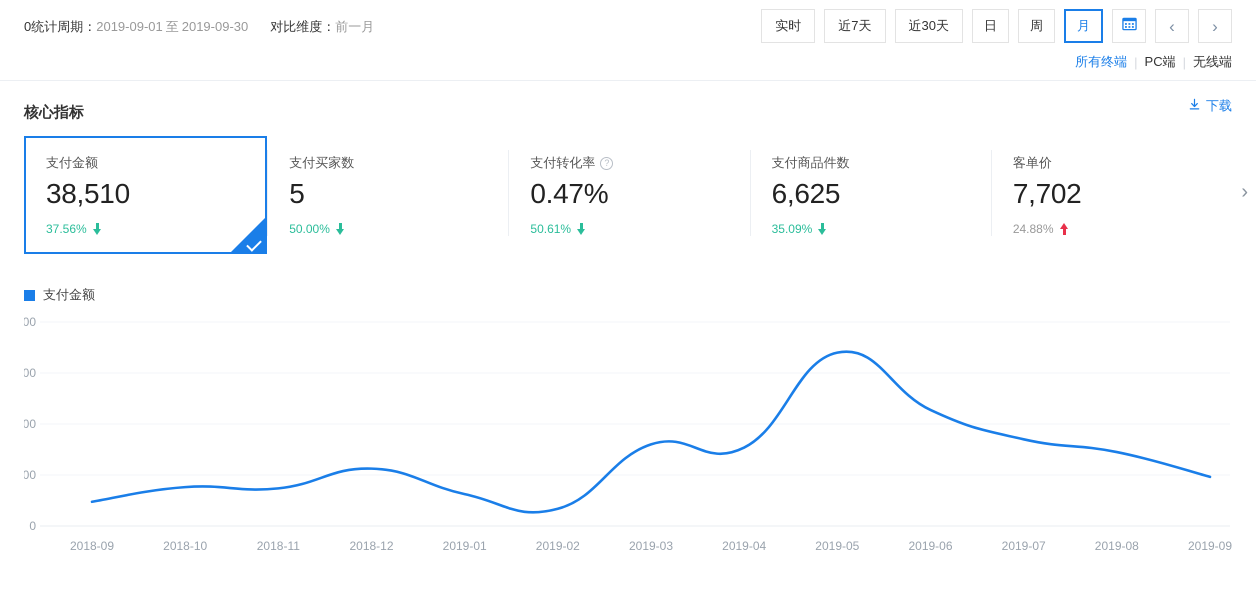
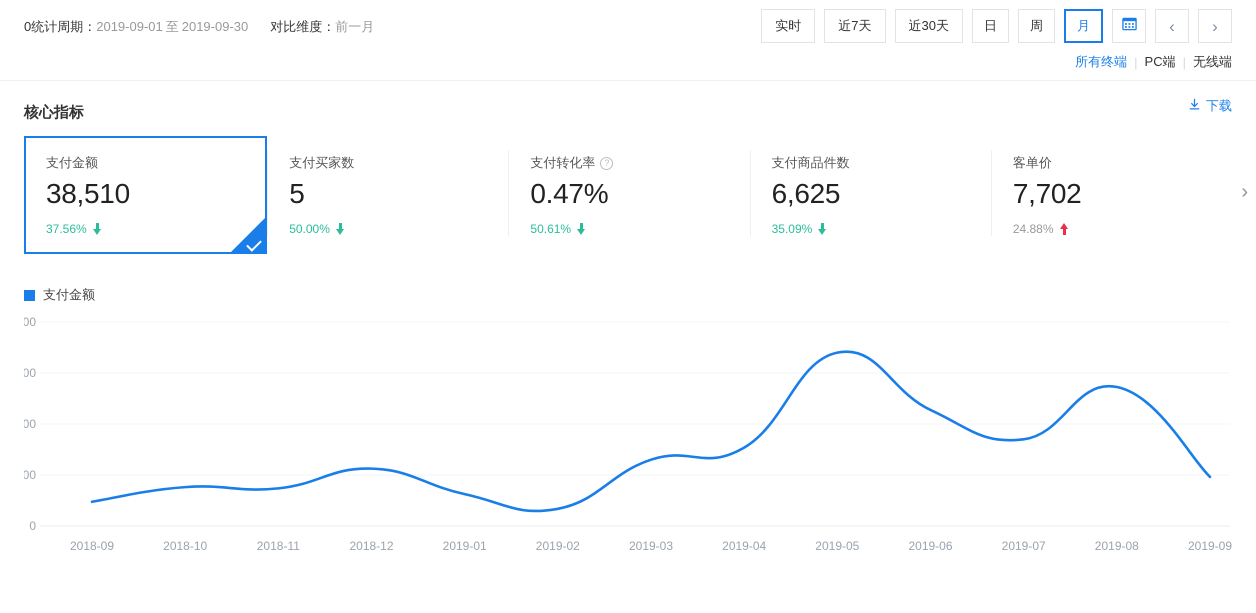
2019-03: 64000 -> 52000
2019-08: 58000 -> 109000
